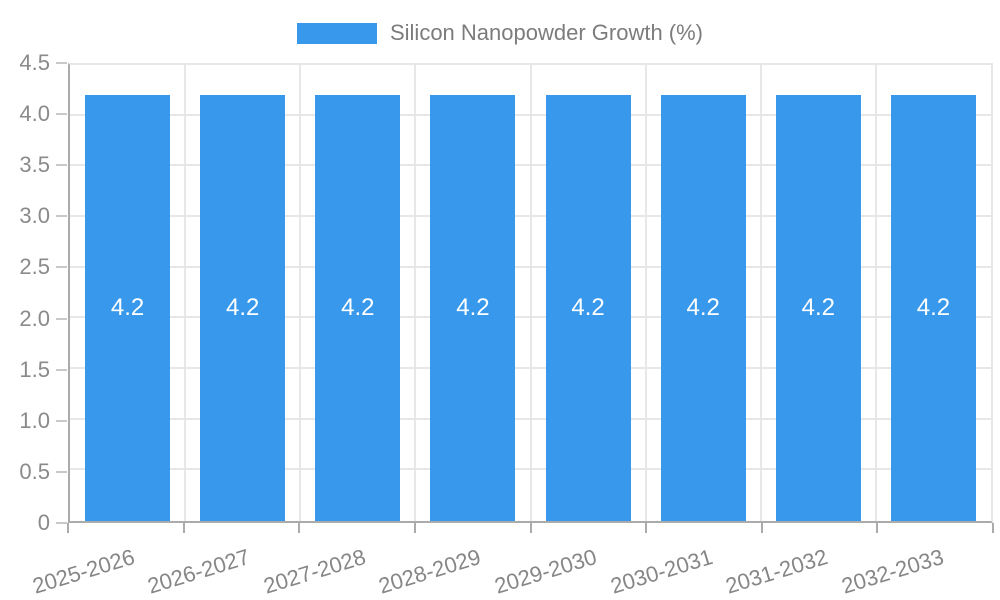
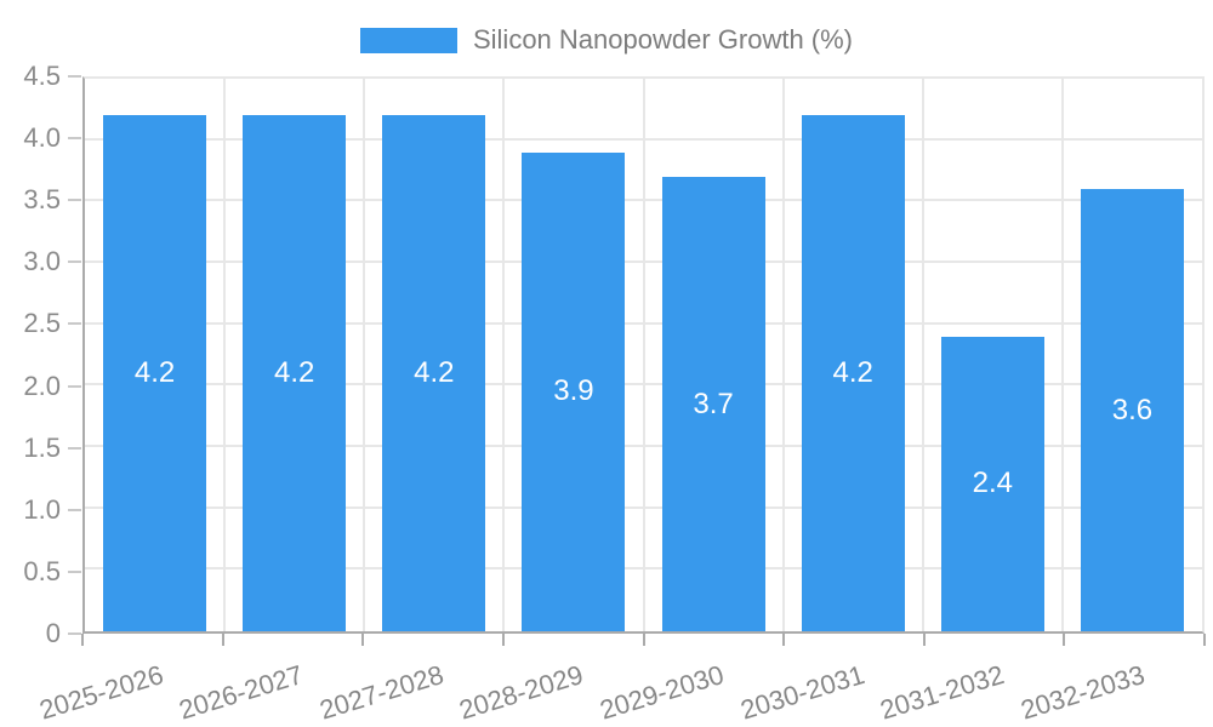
2028-2029: 4.2 -> 3.9
2029-2030: 4.2 -> 3.7
2031-2032: 4.2 -> 2.4
2032-2033: 4.2 -> 3.6
